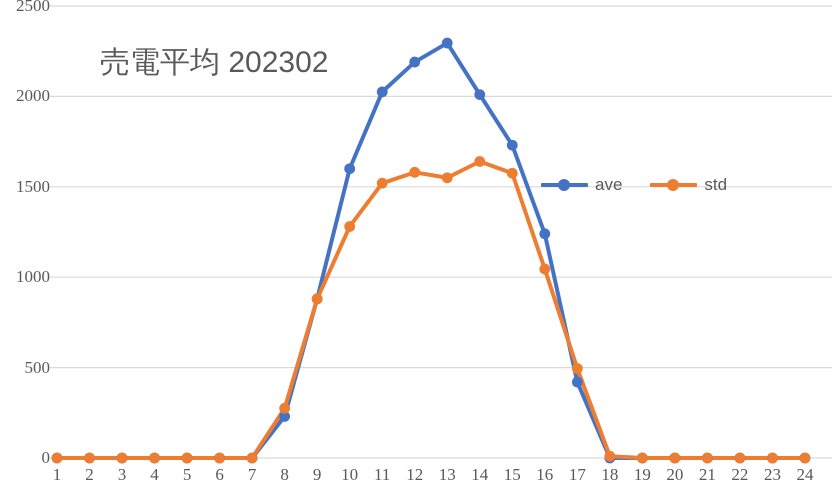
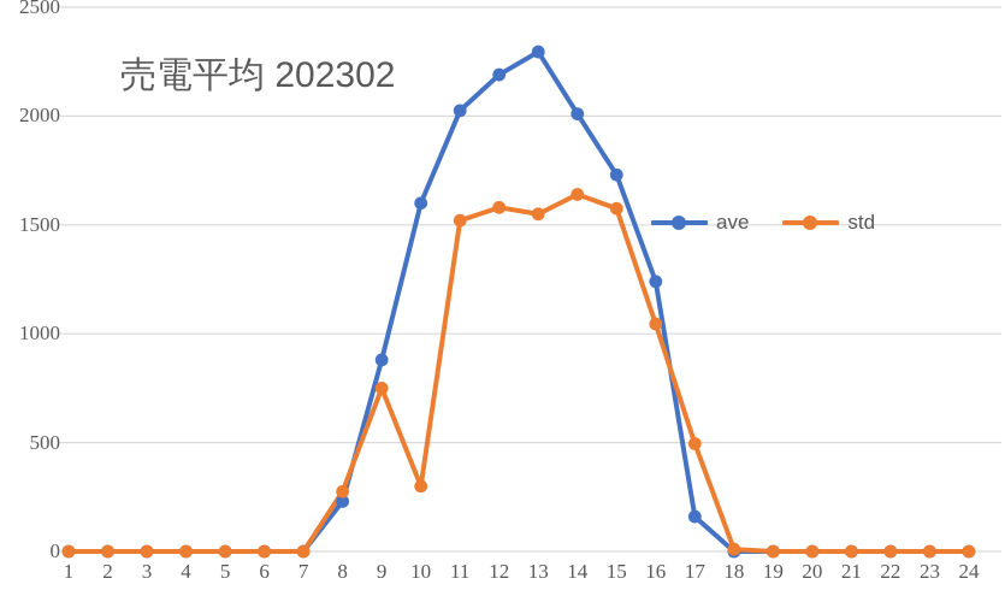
std/9: 880 -> 750
std/10: 1280 -> 300
ave/17: 420 -> 160
